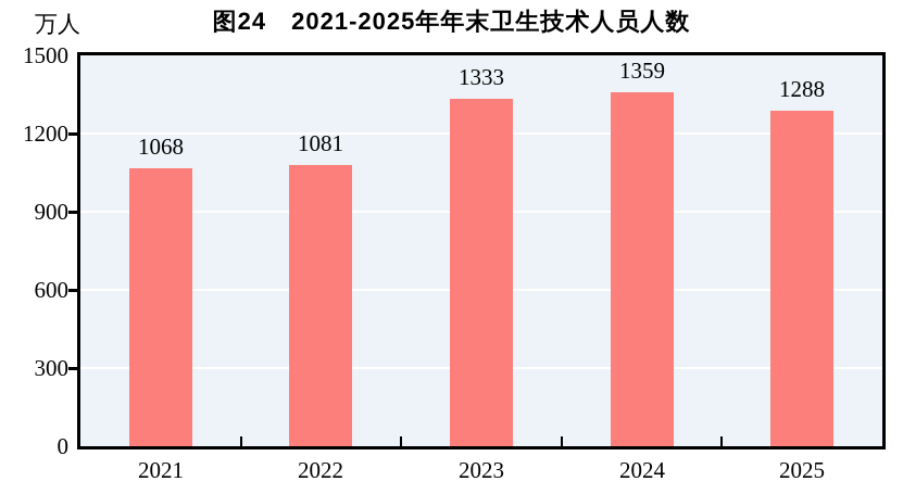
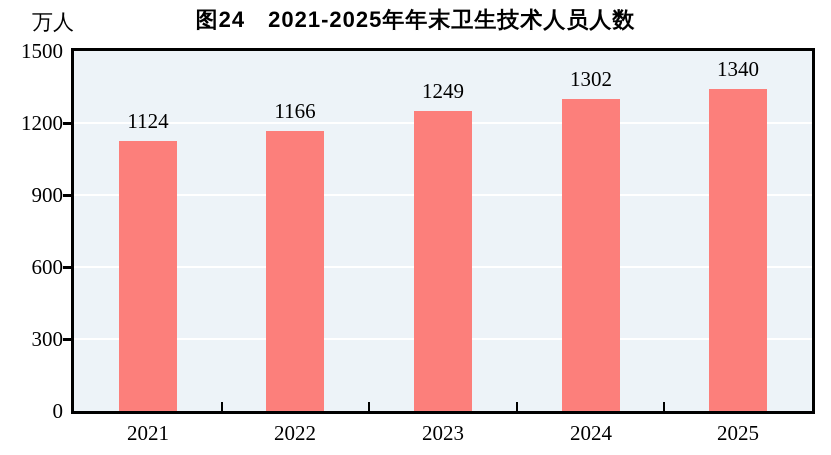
2021: 1068 -> 1124
2022: 1081 -> 1166
2023: 1333 -> 1249
2024: 1359 -> 1302
2025: 1288 -> 1340
